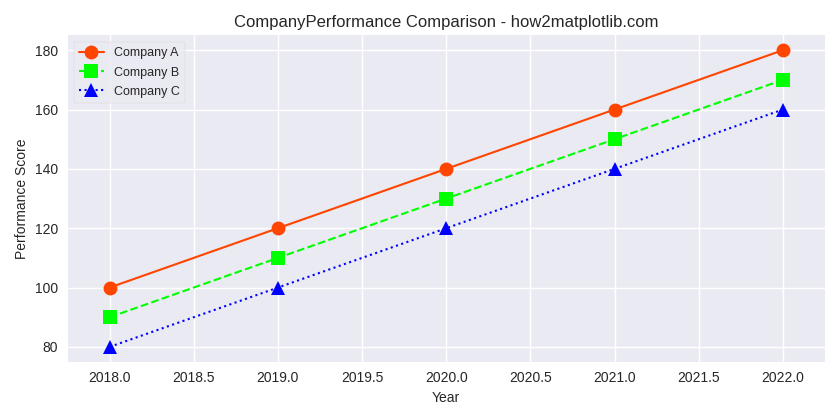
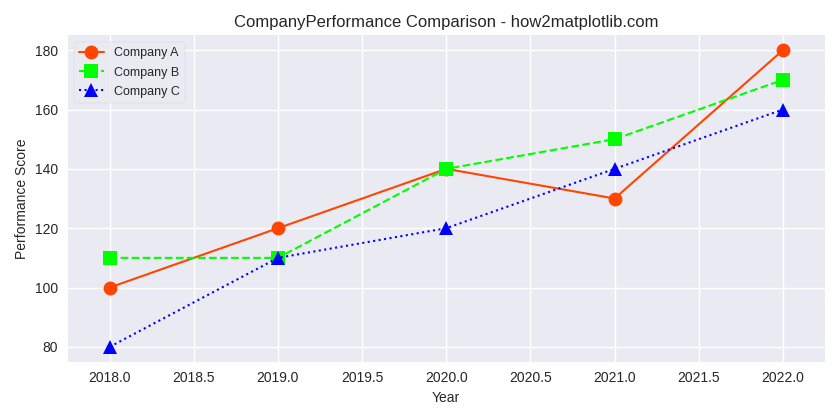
Company B/2018.0: 90 -> 110
Company C/2019.0: 100 -> 110
Company B/2020.0: 130 -> 140
Company A/2021.0: 160 -> 130
